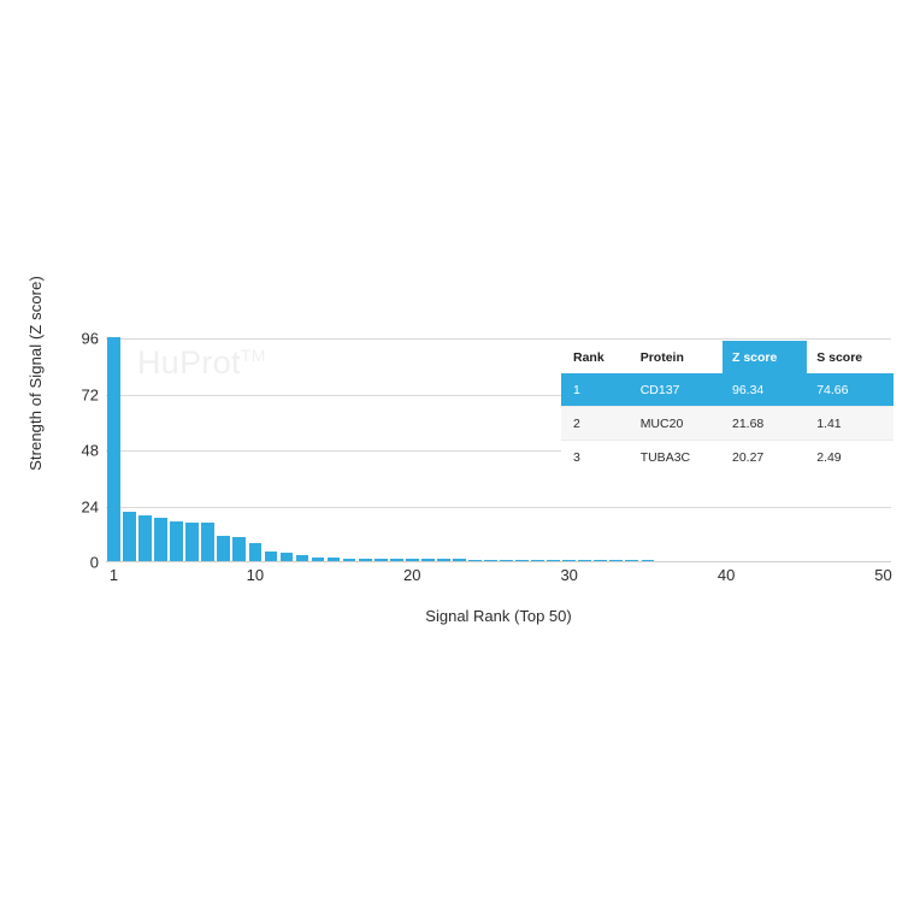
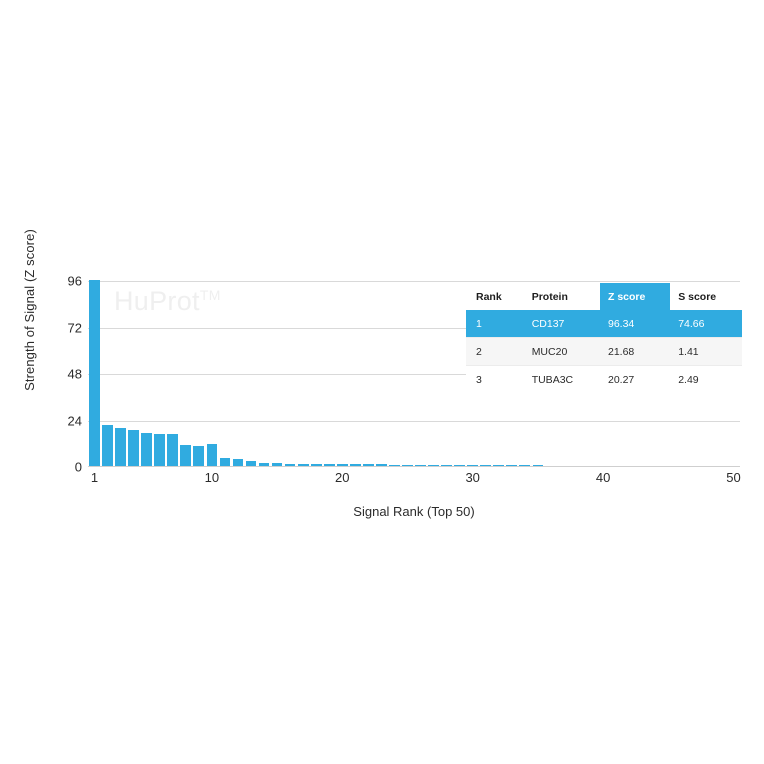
10: 8 -> 12
